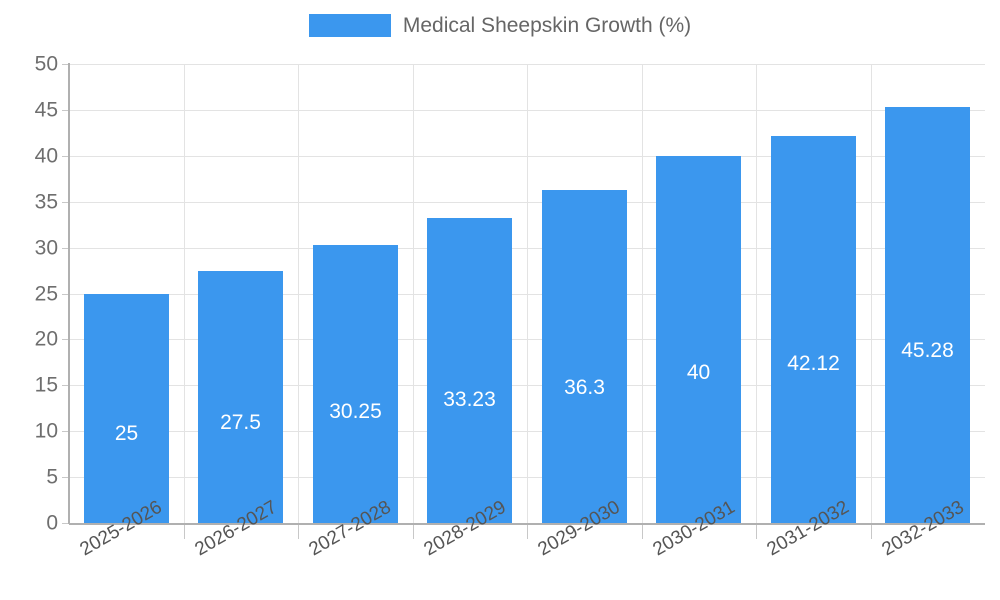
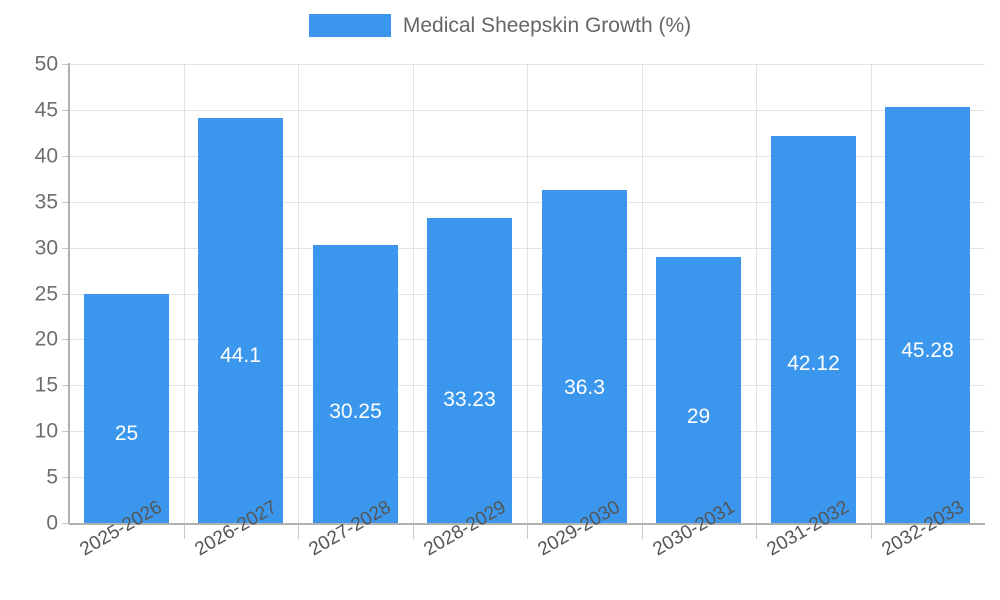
2026-2027: 27.5 -> 44.1
2030-2031: 40 -> 29
